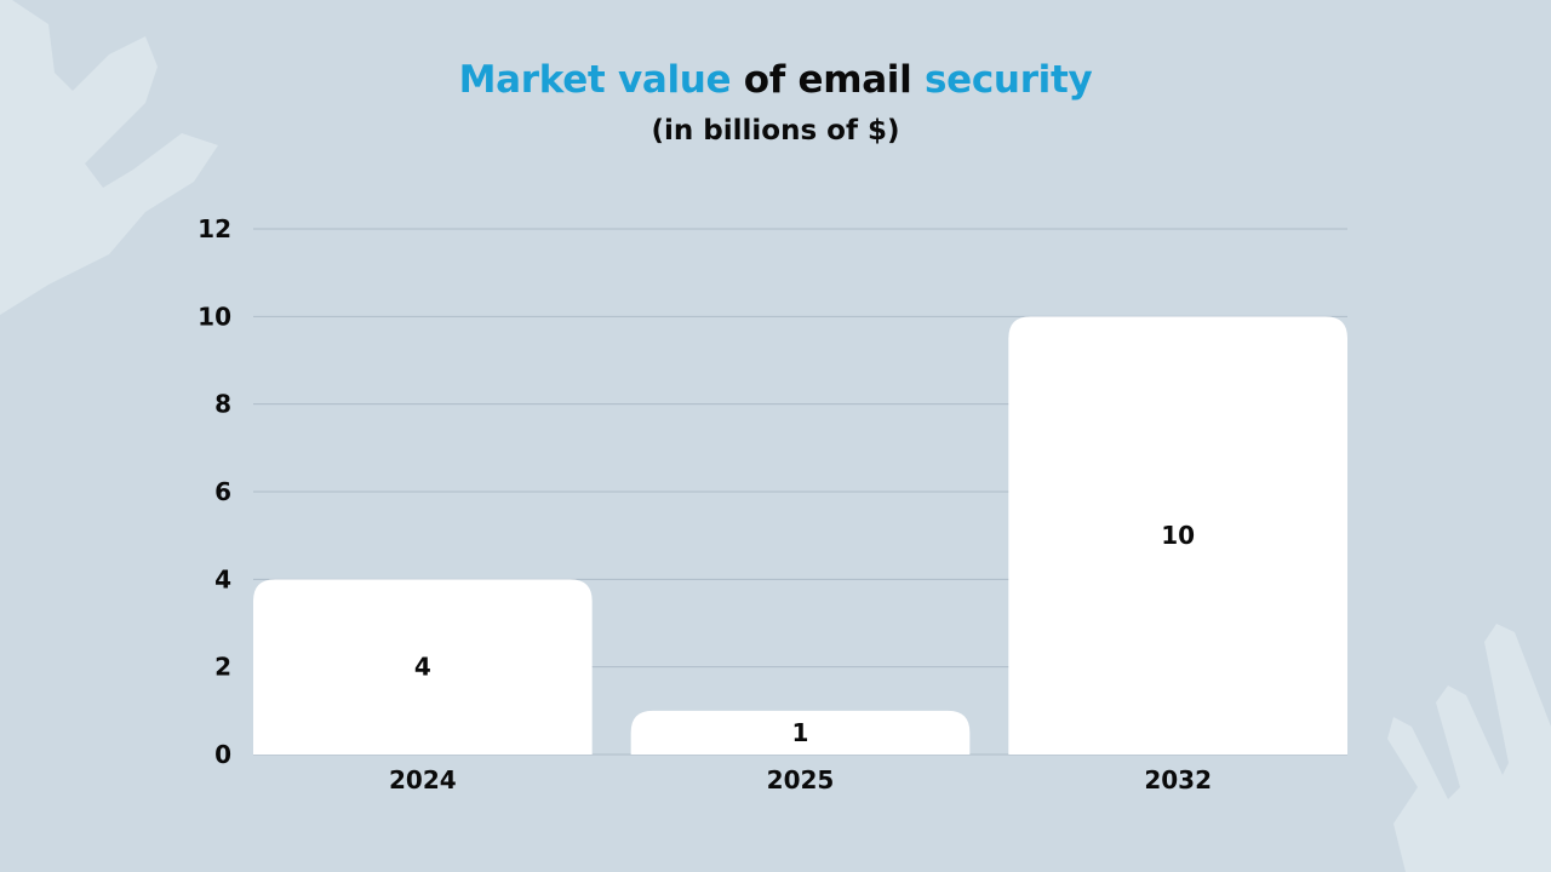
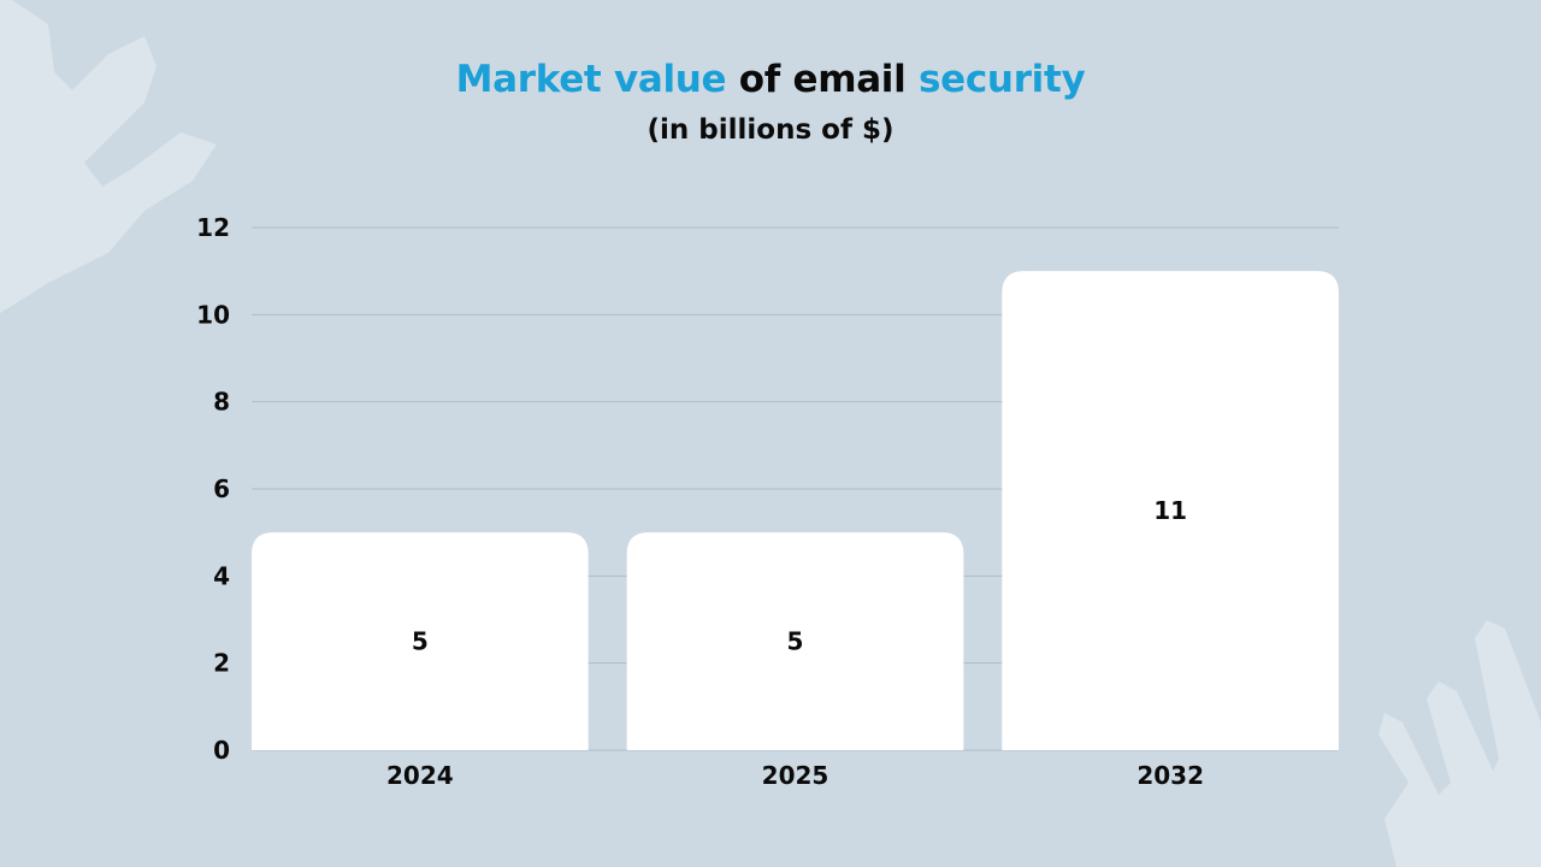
2024: 4 -> 5
2025: 1 -> 5
2032: 10 -> 11
